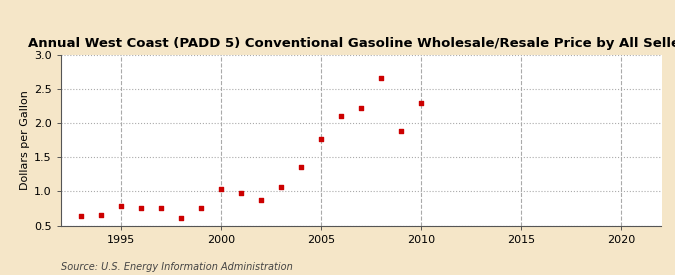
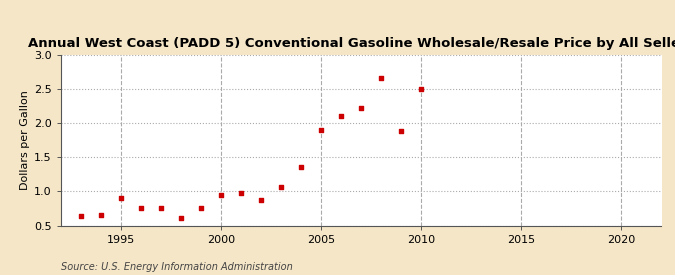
1995: 0.79 -> 0.90
2000: 1.04 -> 0.94
2005: 1.77 -> 1.90
2010: 2.29 -> 2.50
